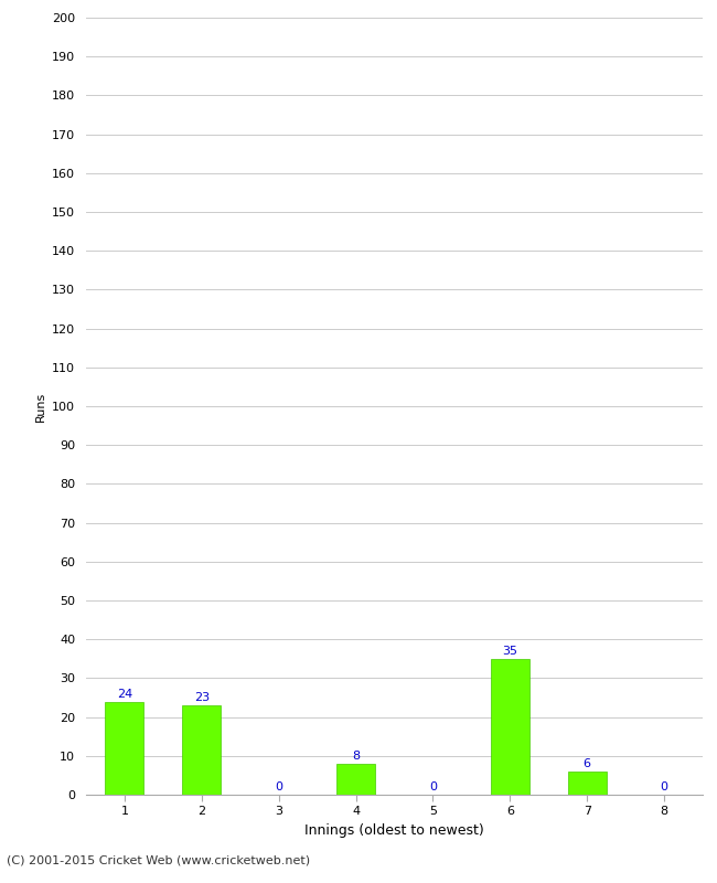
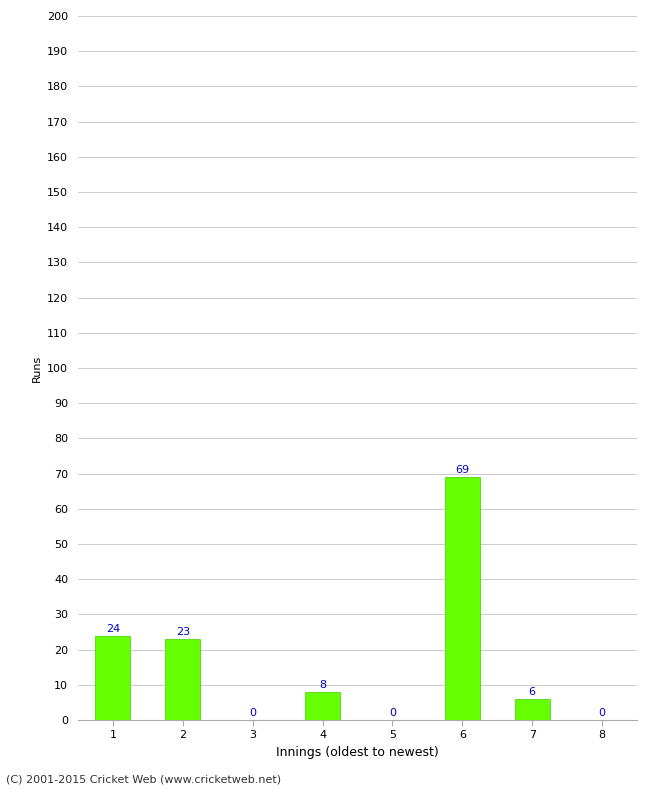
6: 35 -> 69
